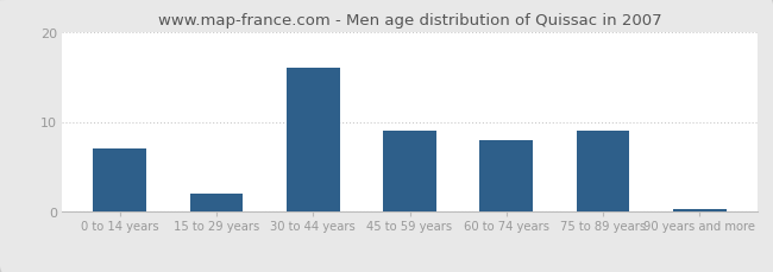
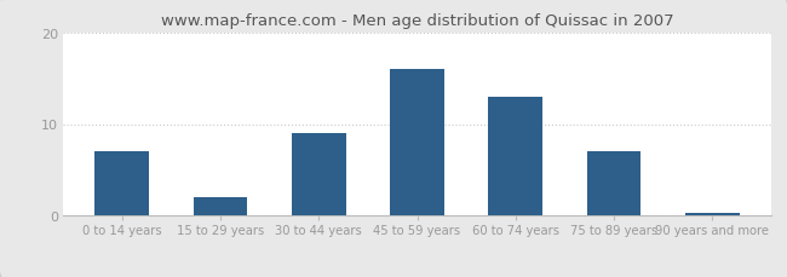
30 to 44 years: 16.0 -> 9.0
45 to 59 years: 9.0 -> 16.0
60 to 74 years: 8.0 -> 13.0
75 to 89 years: 9.0 -> 7.0
